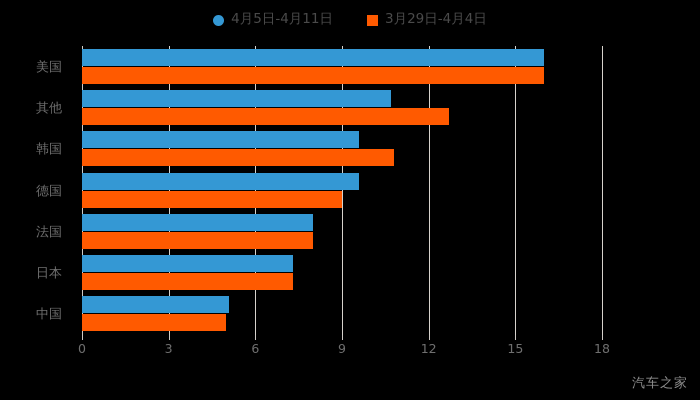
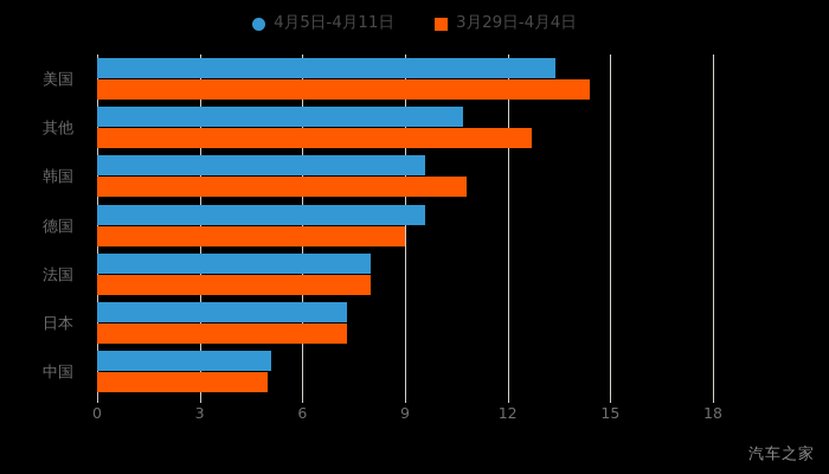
4月5日-4月11日/美国: 16.0 -> 13.4
3月29日-4月4日/美国: 16.0 -> 14.4
